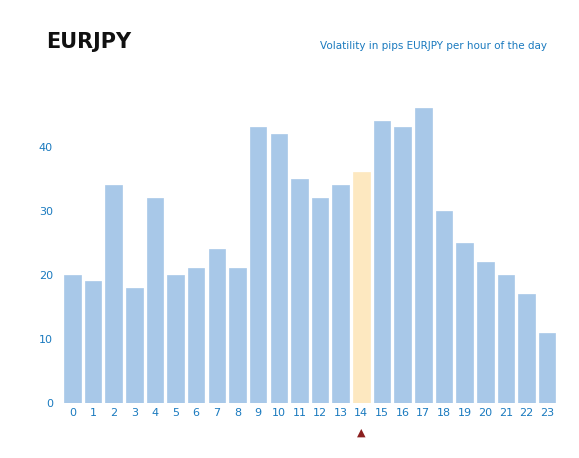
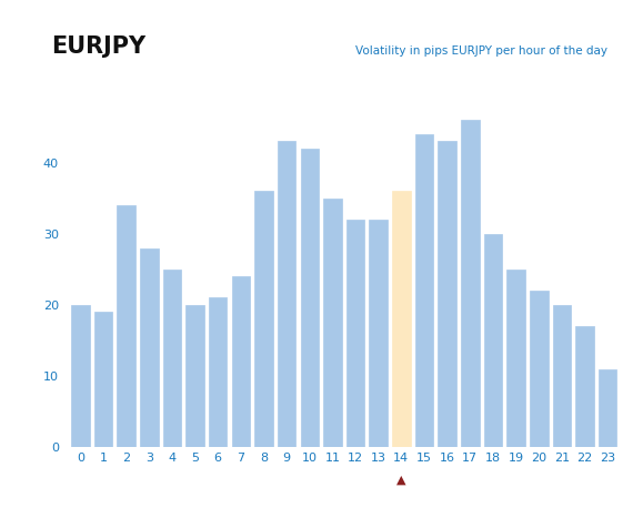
3: 18 -> 28
4: 32 -> 25
8: 21 -> 36
13: 34 -> 32
